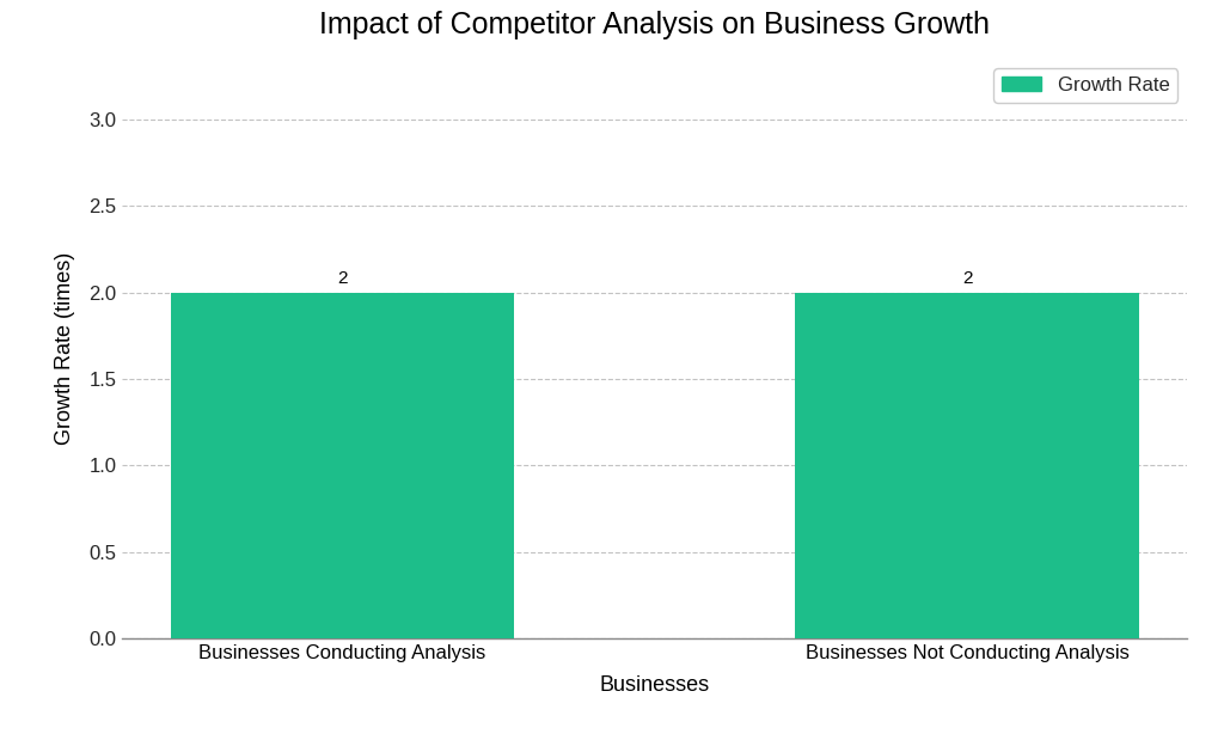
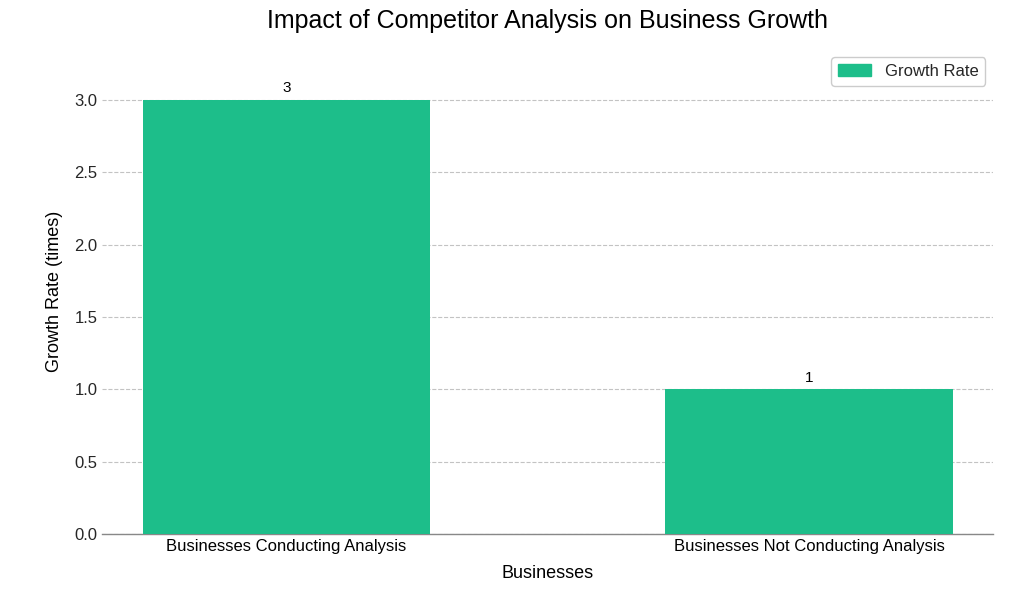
Businesses Conducting Analysis: 2 -> 3
Businesses Not Conducting Analysis: 2 -> 1
